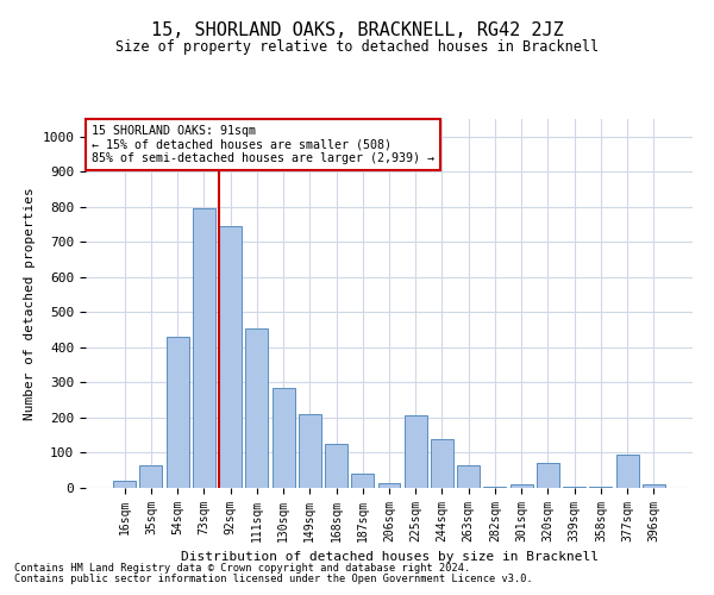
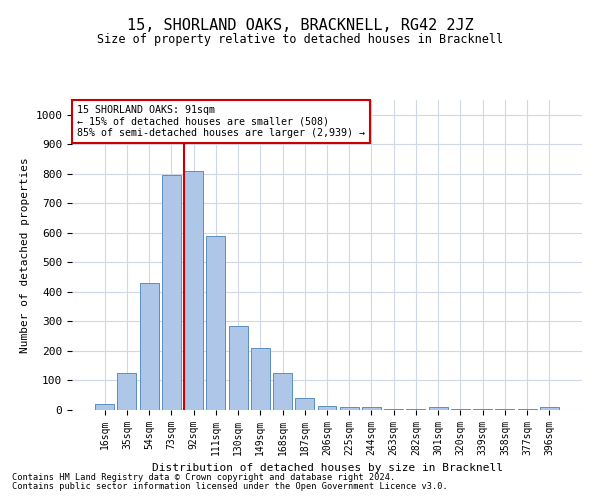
35sqm: 65 -> 125
92sqm: 745 -> 810
111sqm: 455 -> 590
225sqm: 205 -> 10
244sqm: 140 -> 10
263sqm: 65 -> 5
320sqm: 70 -> 5
377sqm: 95 -> 5
